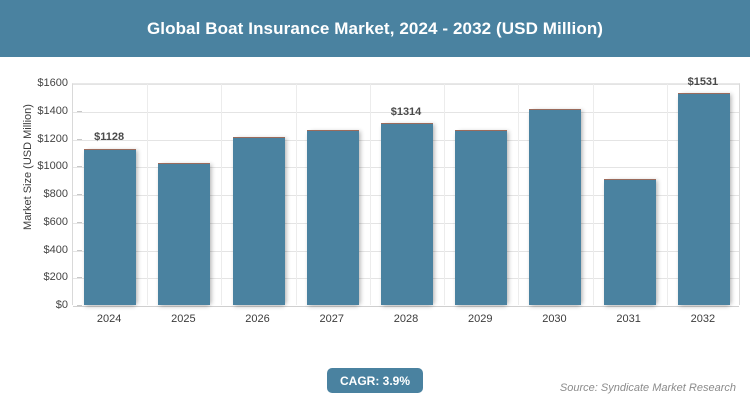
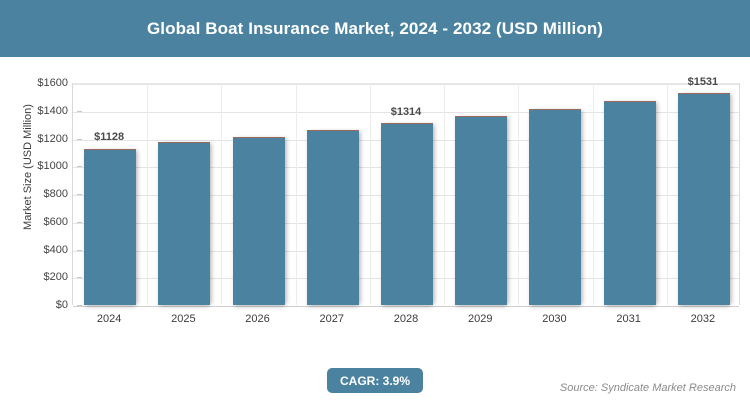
2025: $1020 -> $1170
2029: $1260 -> $1360
2031: $910 -> $1470
